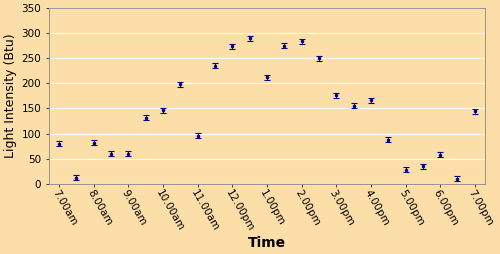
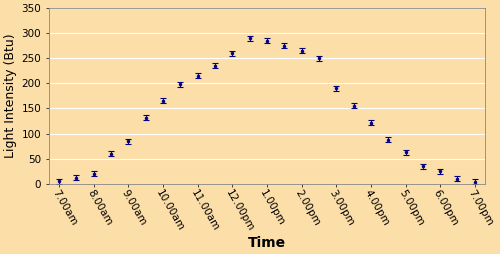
7.00am: 80 -> 5
8.00am: 82 -> 20
9.00am: 60 -> 85
10.00am: 146 -> 165
11.00am: 96 -> 215
12.00pm: 274 -> 260
1.00pm: 212 -> 285
2.00pm: 284 -> 265
3.00pm: 176 -> 190
4.00pm: 166 -> 122
5.00pm: 28 -> 63
6.00pm: 58 -> 25
7.00pm: 144 -> 4
